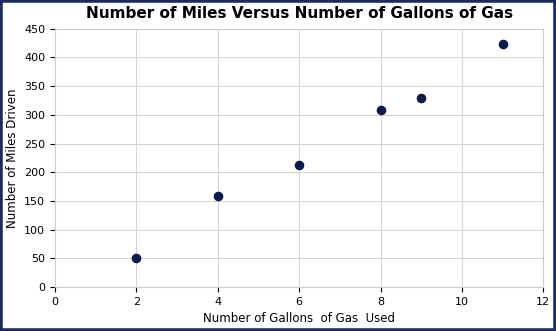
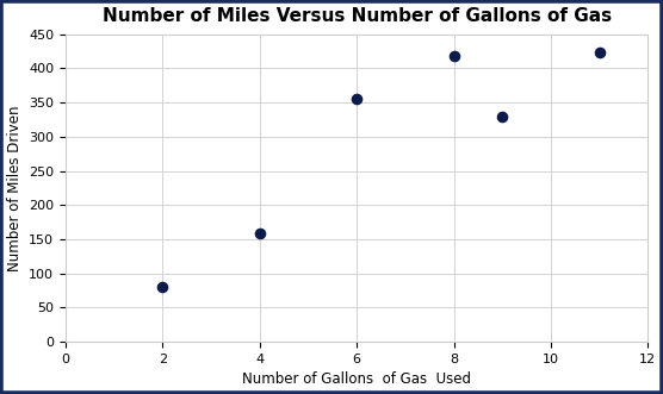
2: 50 -> 80
6: 213 -> 356
8: 308 -> 418
